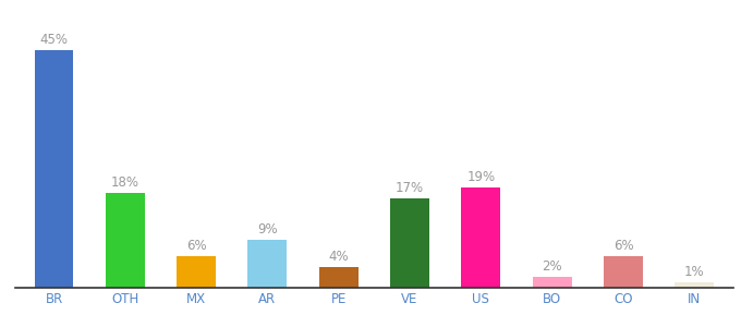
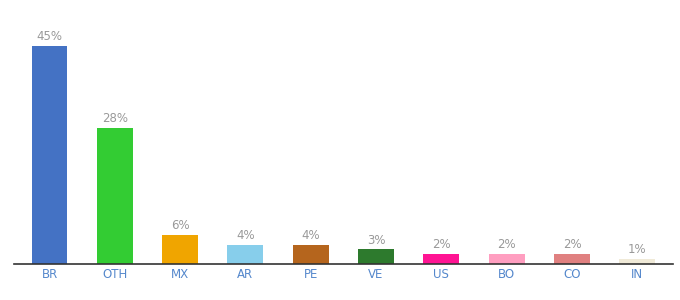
OTH: 18% -> 28%
AR: 9% -> 4%
VE: 17% -> 3%
US: 19% -> 2%
CO: 6% -> 2%
